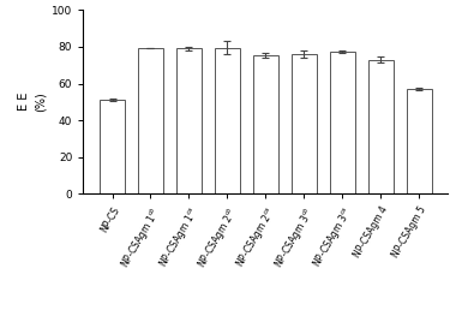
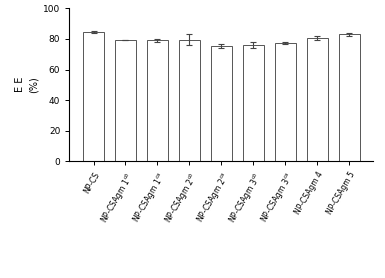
NP-CS: 51 -> 84
NP-CSAgm 4: 73 -> 80
NP-CSAgm 5: 57 -> 83
